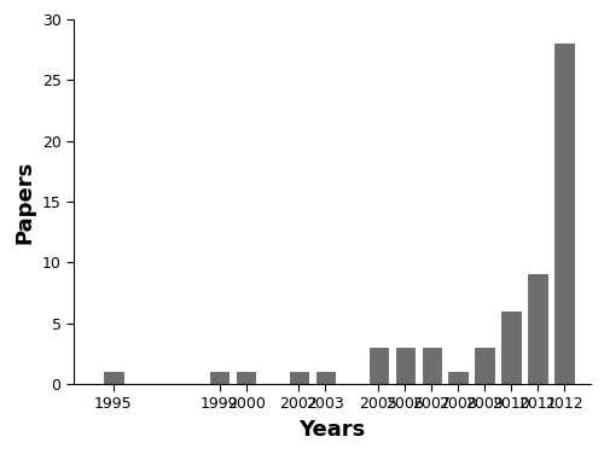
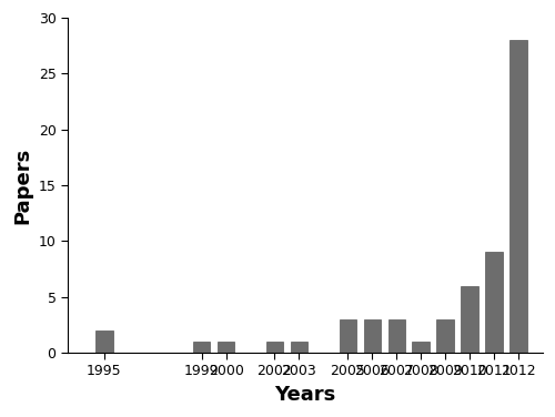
1995: 1 -> 2
